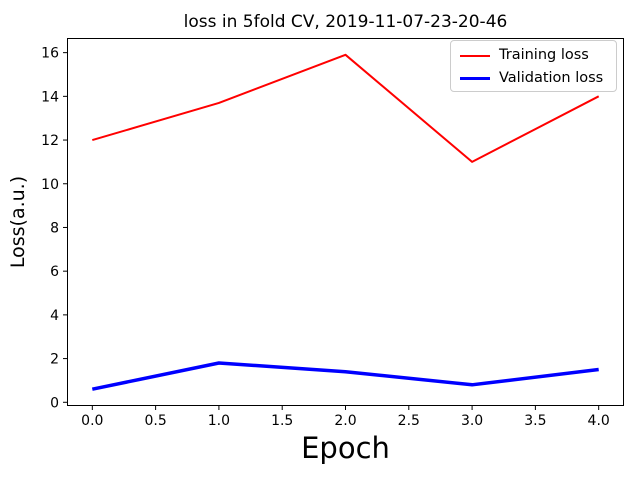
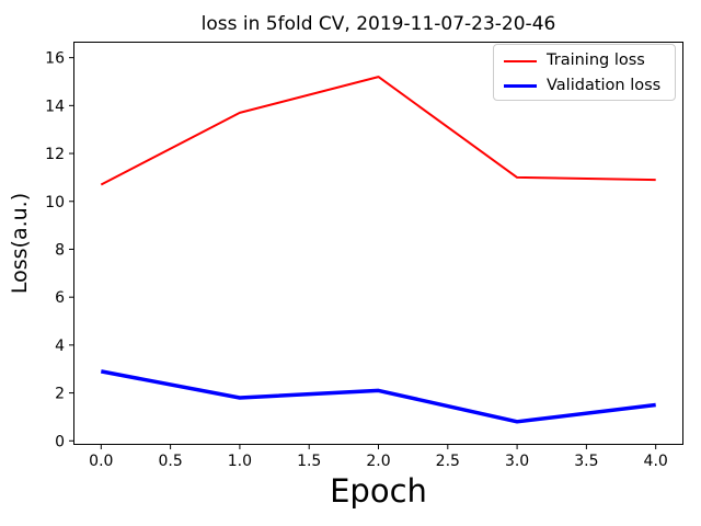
Training loss/0: 12,0 -> 10,7
Validation loss/0: 0,6 -> 2,9
Training loss/2: 15,9 -> 15,2
Validation loss/2: 1,4 -> 2,1
Training loss/4: 14,0 -> 10,9
